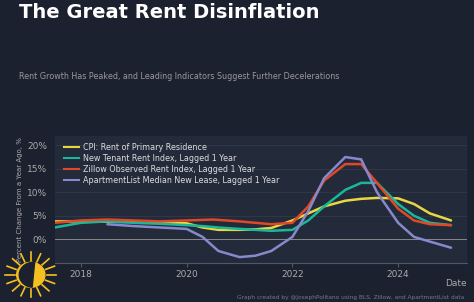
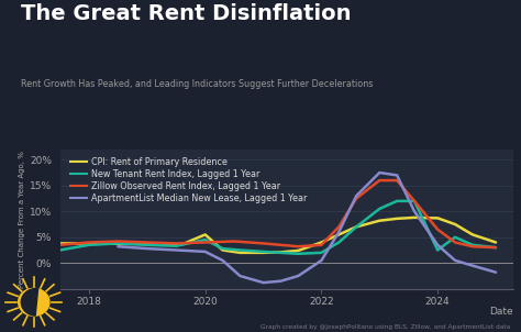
CPI: Rent of Primary Residence/2020: 3.4% -> 5.5%
New Tenant Rent Index, Lagged 1 Year/2020: 3.0% -> 4.5%
New Tenant Rent Index, Lagged 1 Year/2024: 7.5% -> 2.5%
